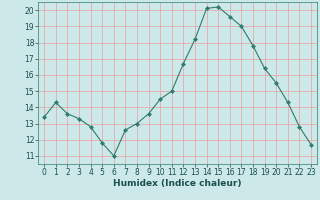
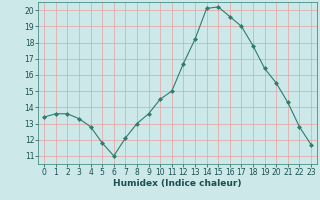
1: 14.3 -> 13.6
7: 12.6 -> 12.1
